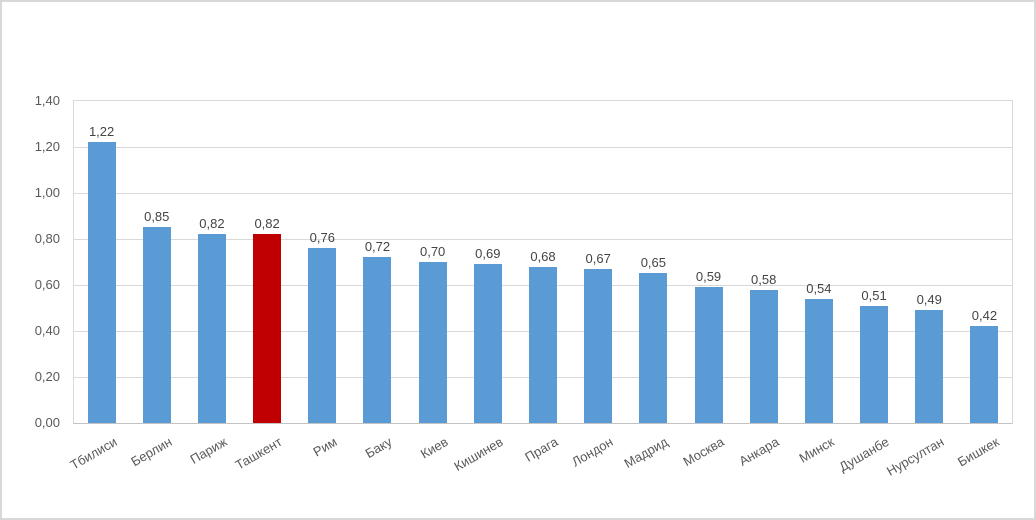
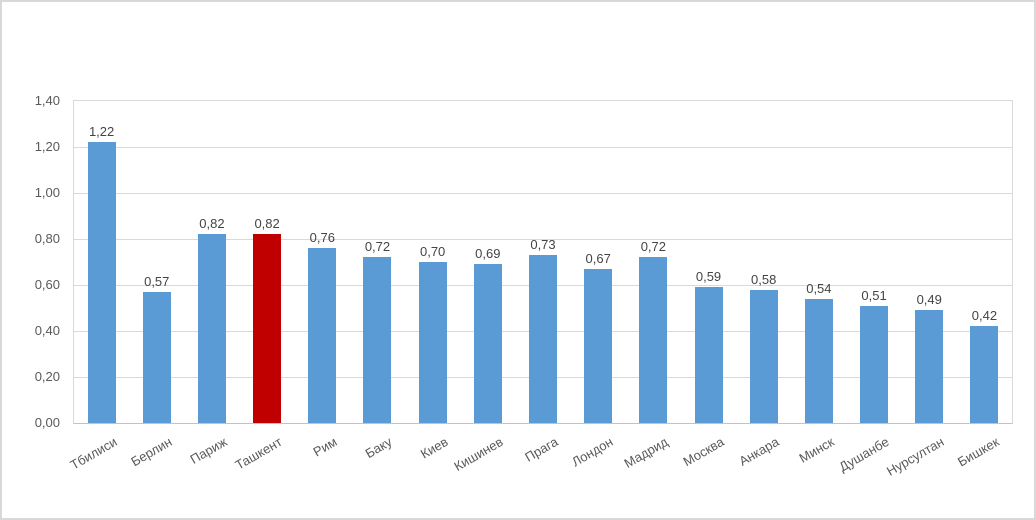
Берлин: 0,85 -> 0,57
Прага: 0,68 -> 0,73
Мадрид: 0,65 -> 0,72
